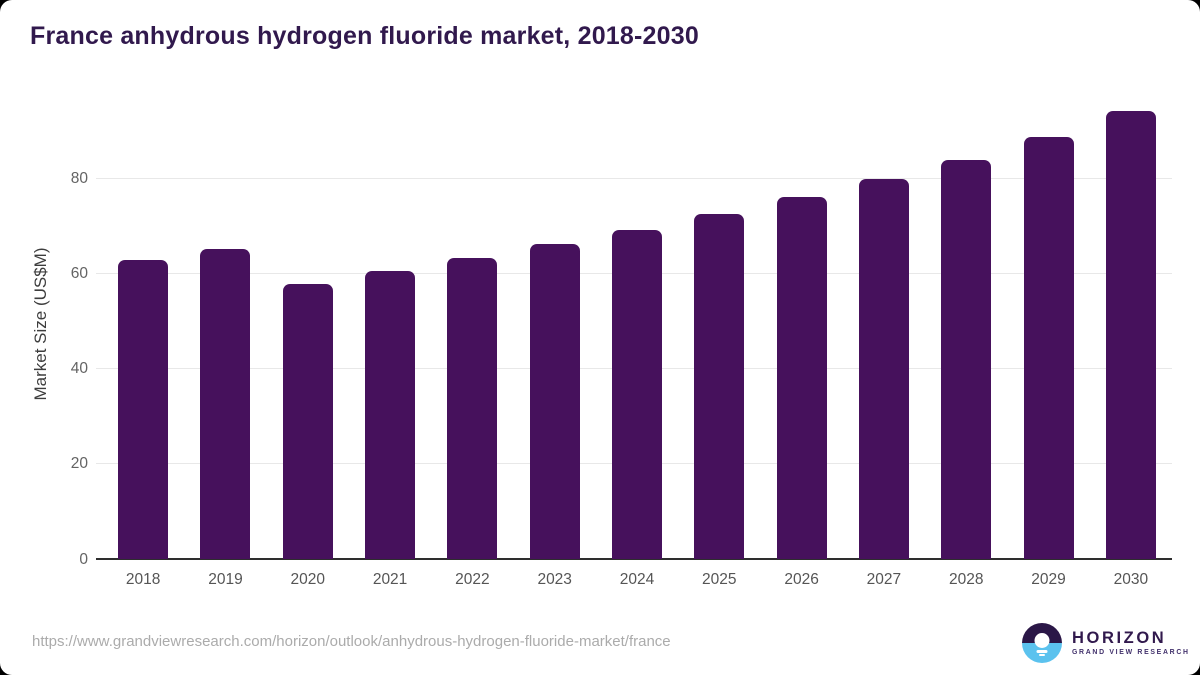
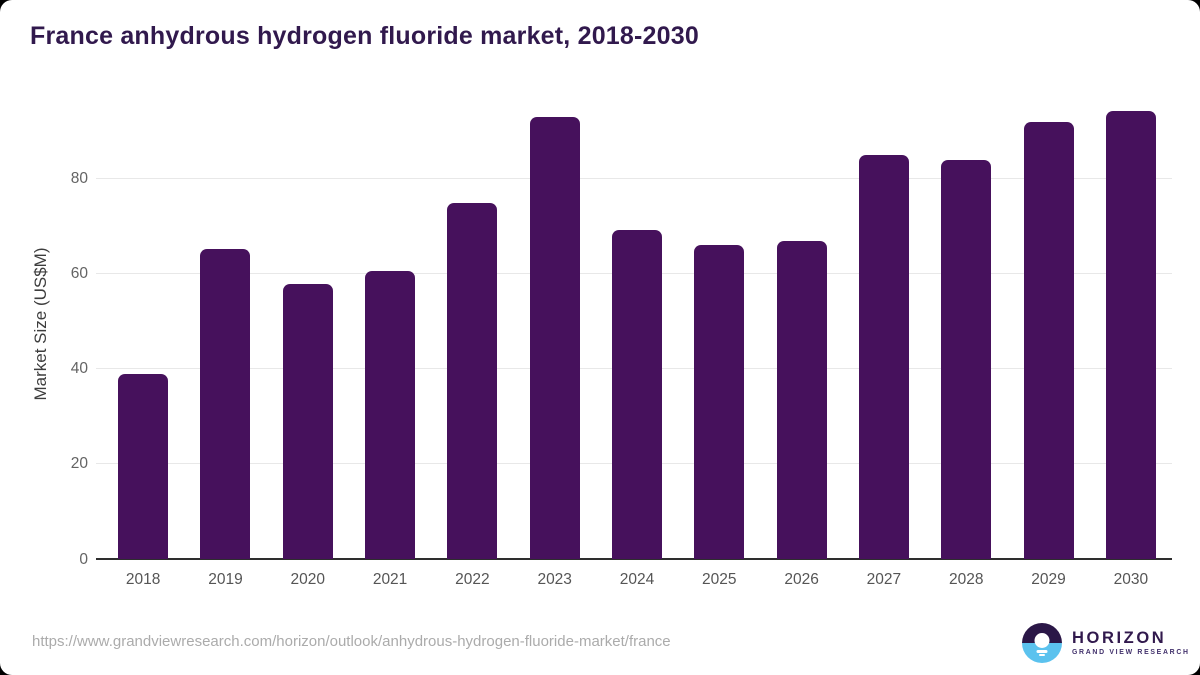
2018: 63 -> 39
2022: 63 -> 75
2023: 66 -> 93
2025: 73 -> 66
2026: 76 -> 67
2027: 80 -> 85
2029: 89 -> 92
